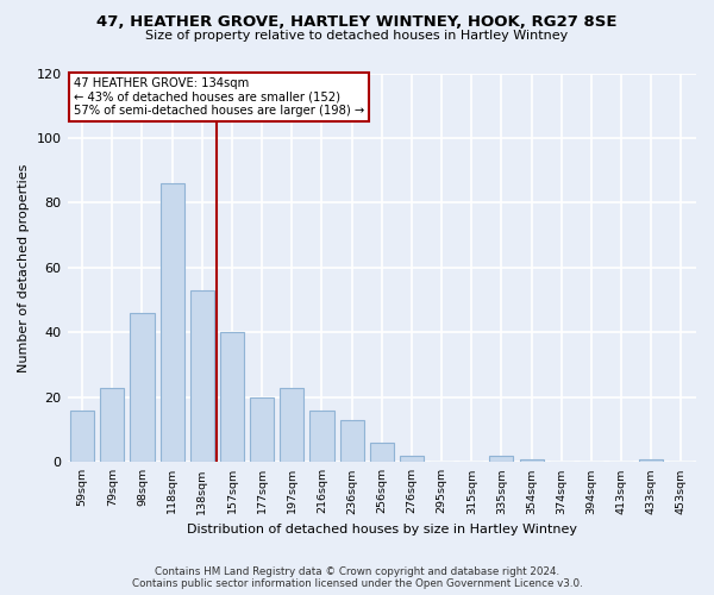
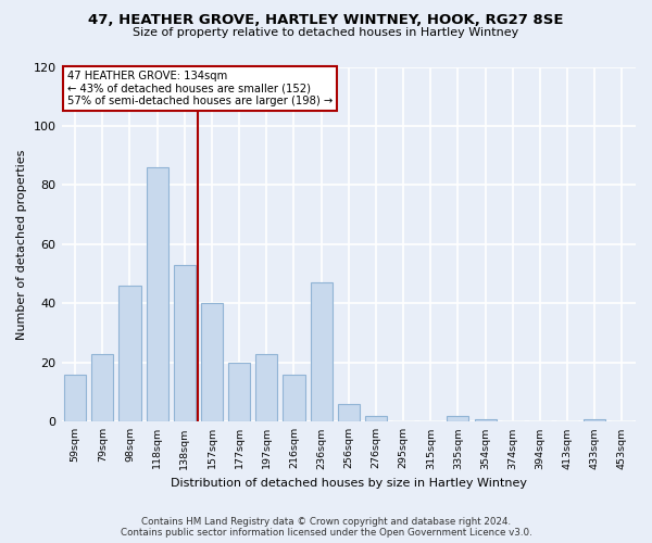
236sqm: 13 -> 47
